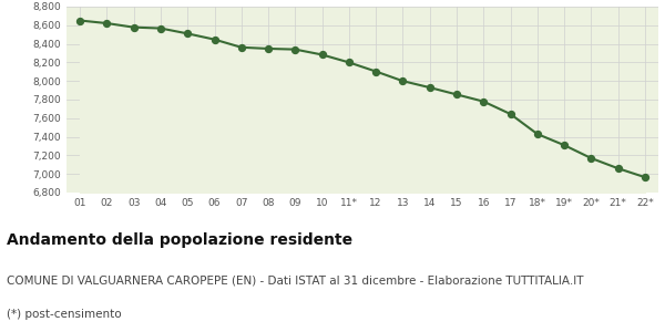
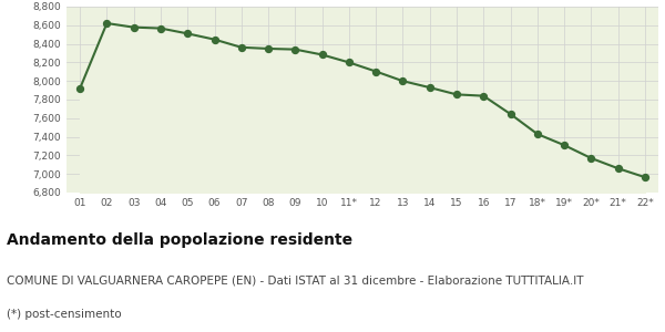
01: 8,650 -> 7,920
16: 7,780 -> 7,840
